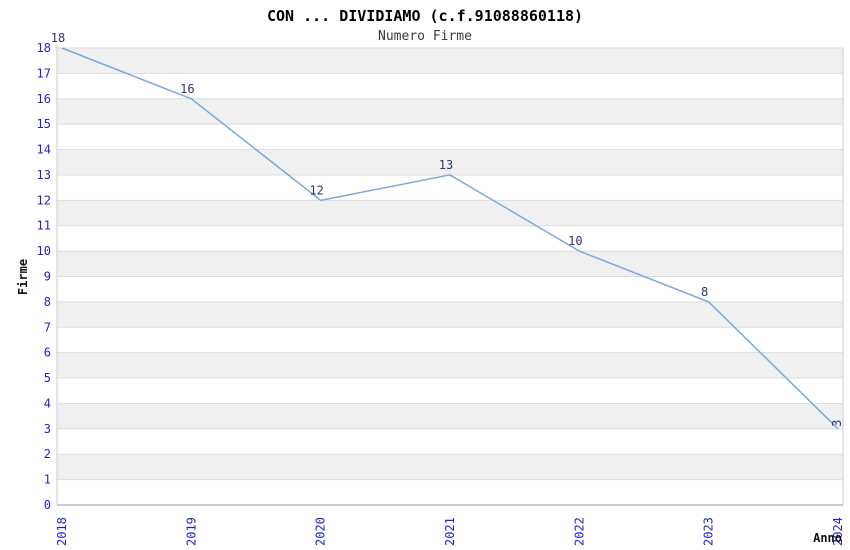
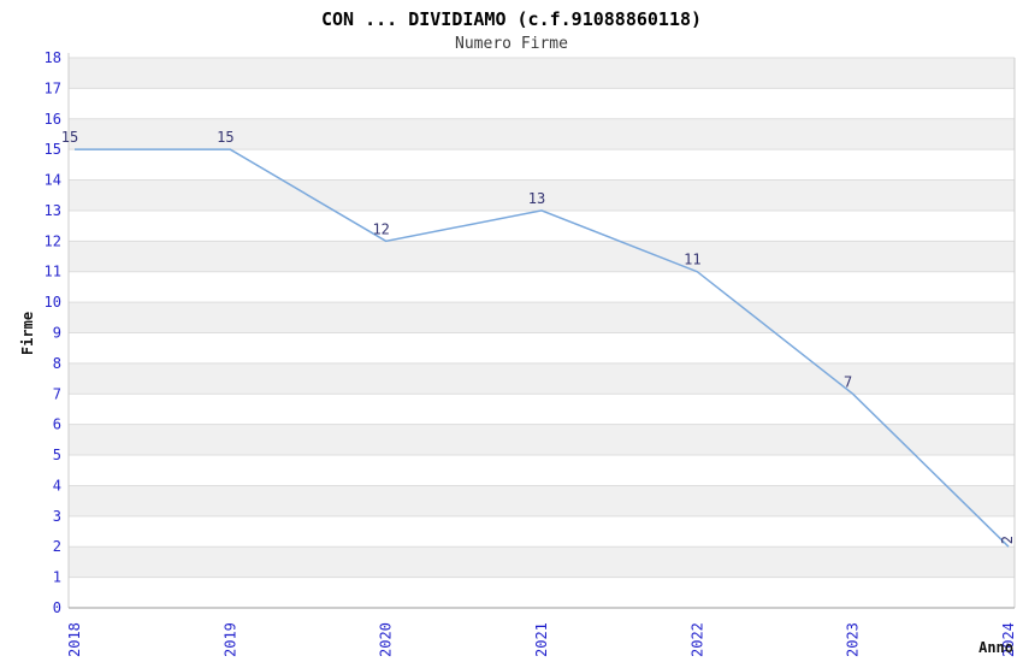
2018: 18 -> 15
2019: 16 -> 15
2022: 10 -> 11
2023: 8 -> 7
2024: 3 -> 2
